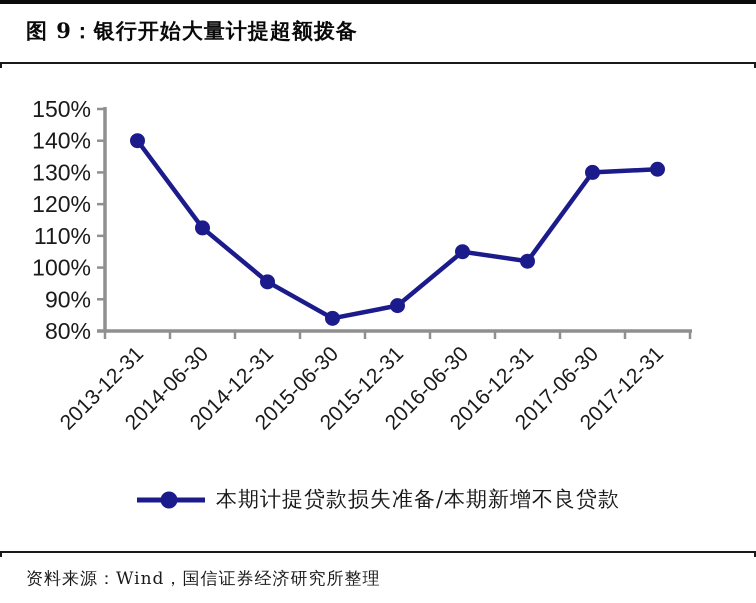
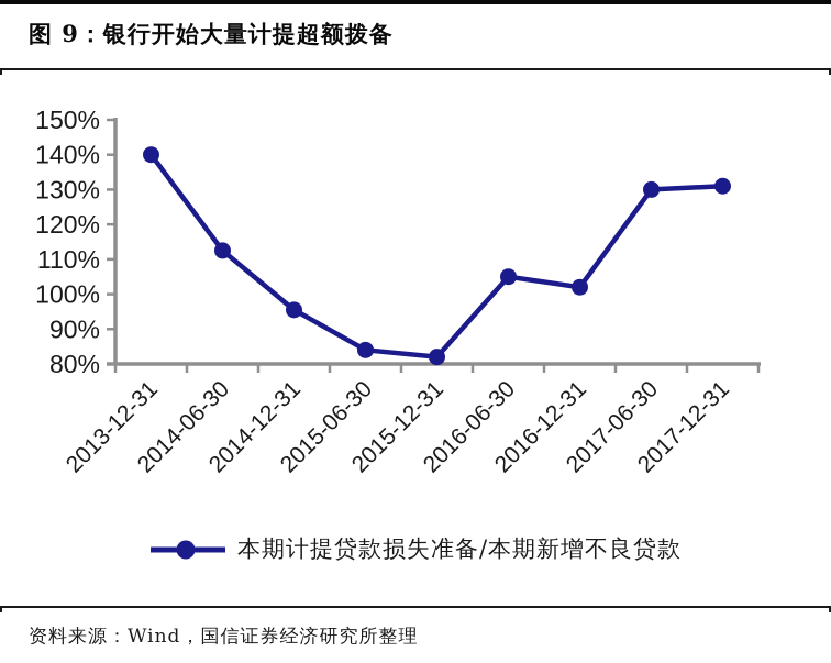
2015-12-31: 88% -> 82%
